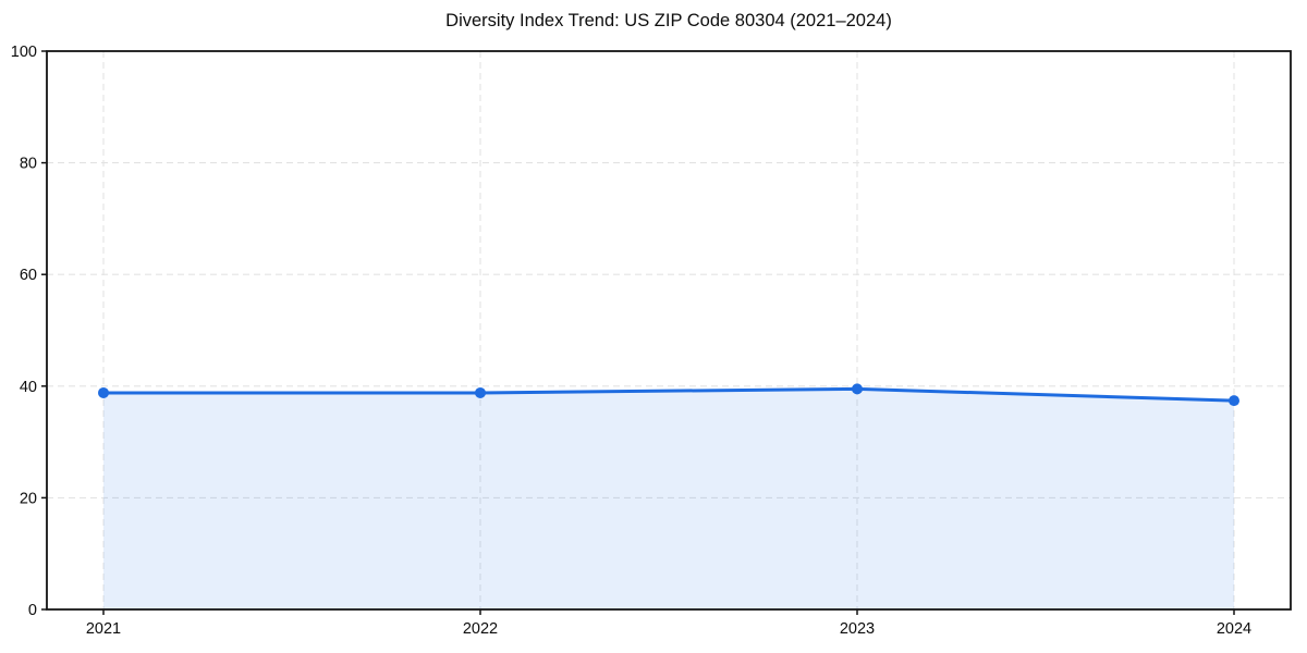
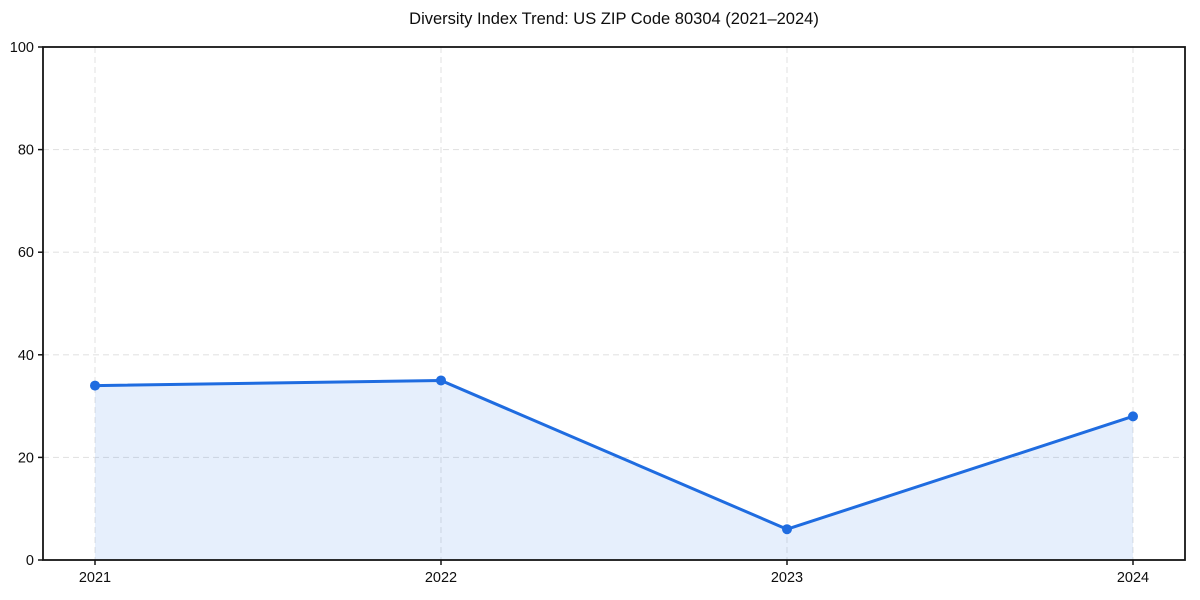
2021: 39 -> 34
2022: 39 -> 35
2023: 40 -> 6
2024: 37 -> 28
